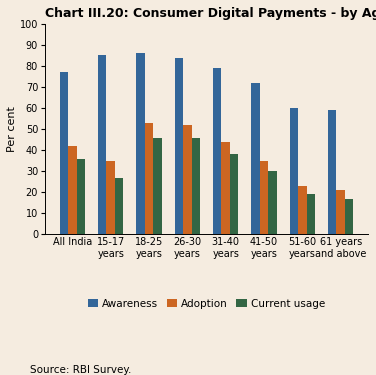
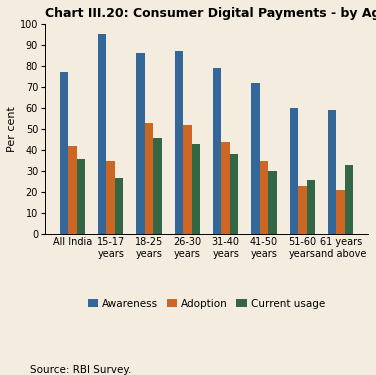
Awareness/15-17 years: 85 -> 95
Awareness/26-30 years: 84 -> 87
Current usage/26-30 years: 46 -> 43
Current usage/51-60 years: 19 -> 26
Current usage/61 years and above: 17 -> 33
